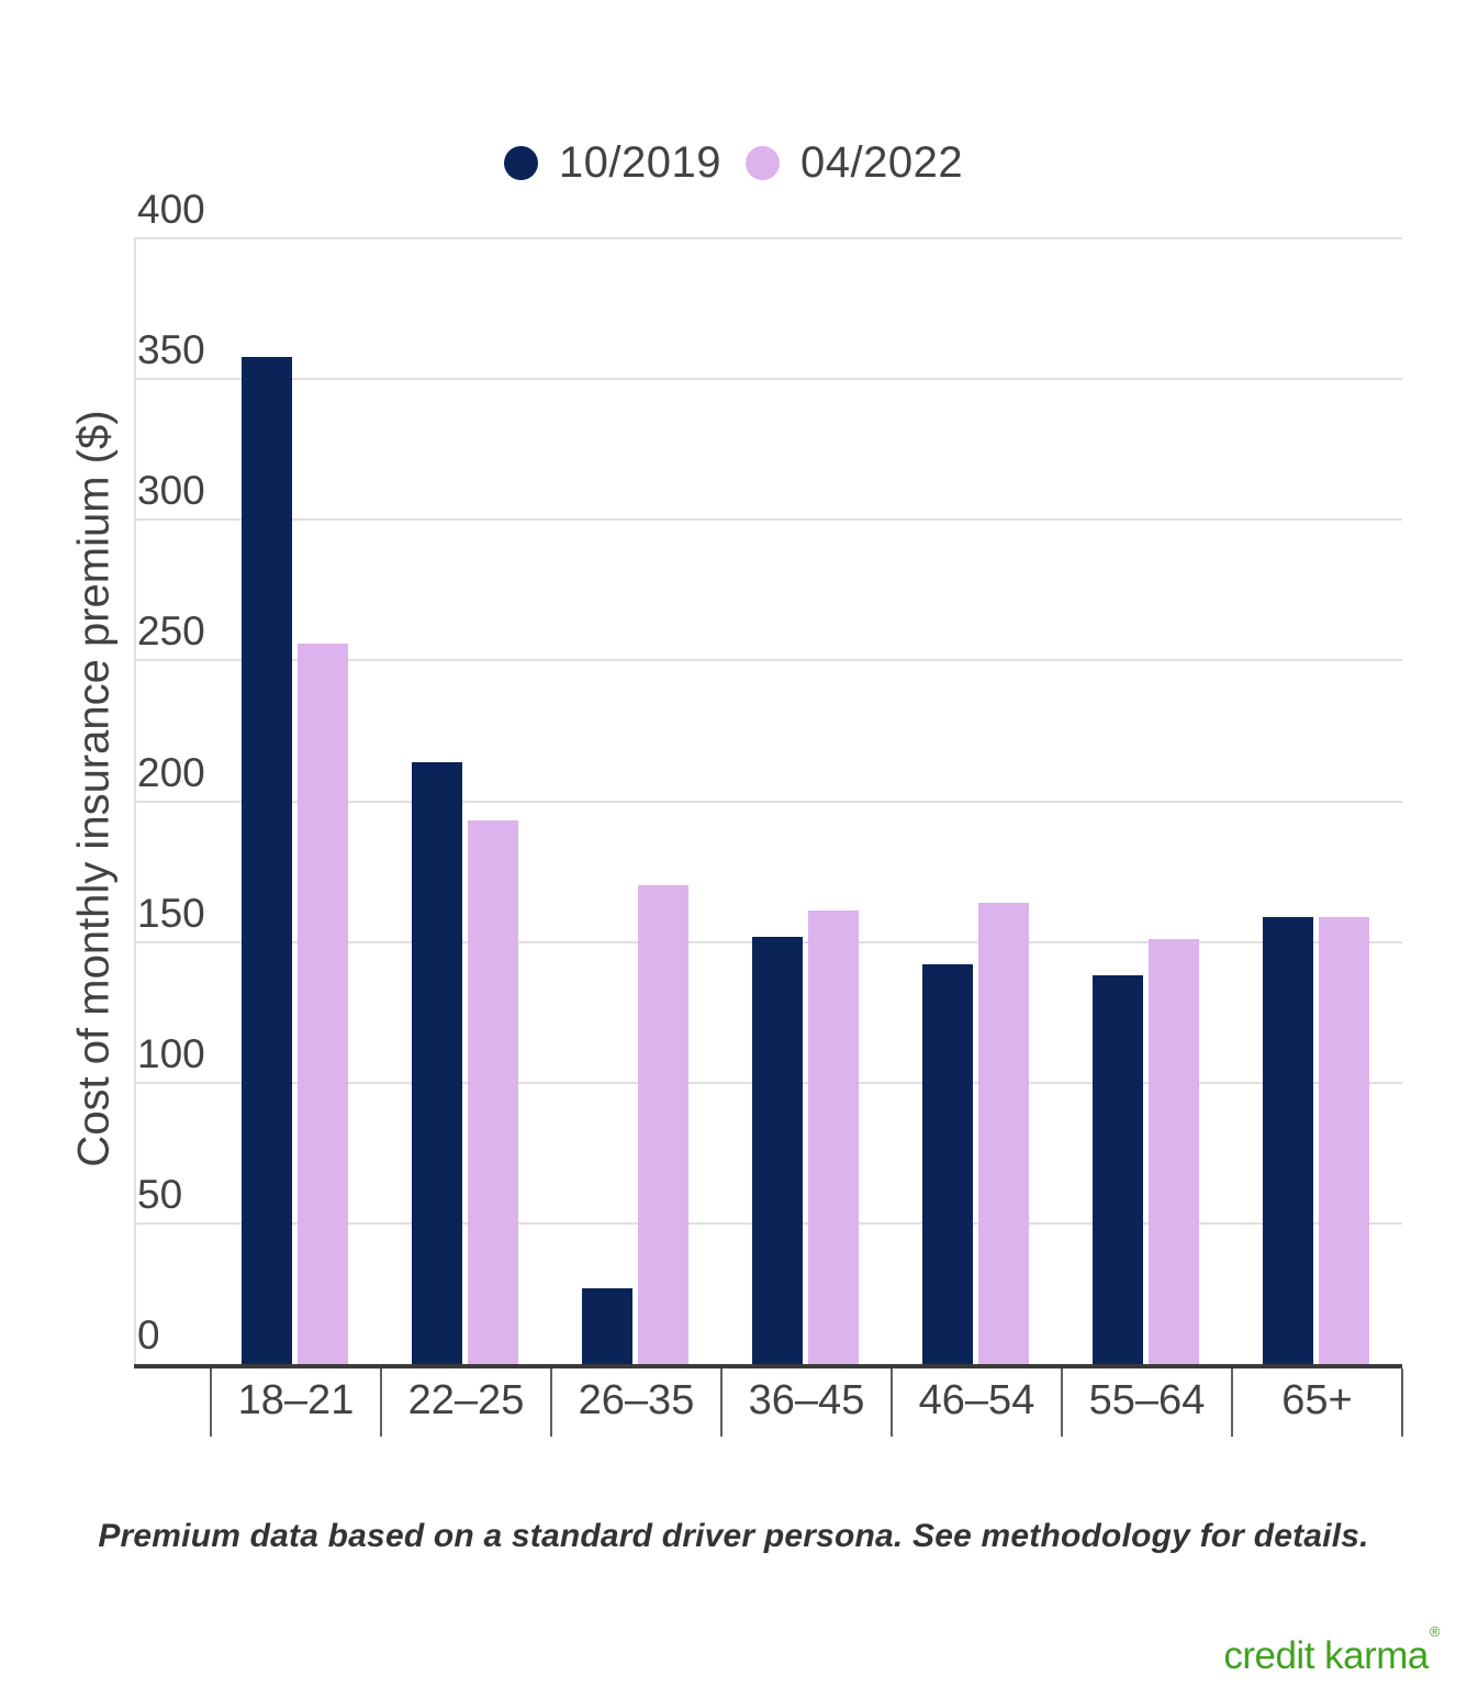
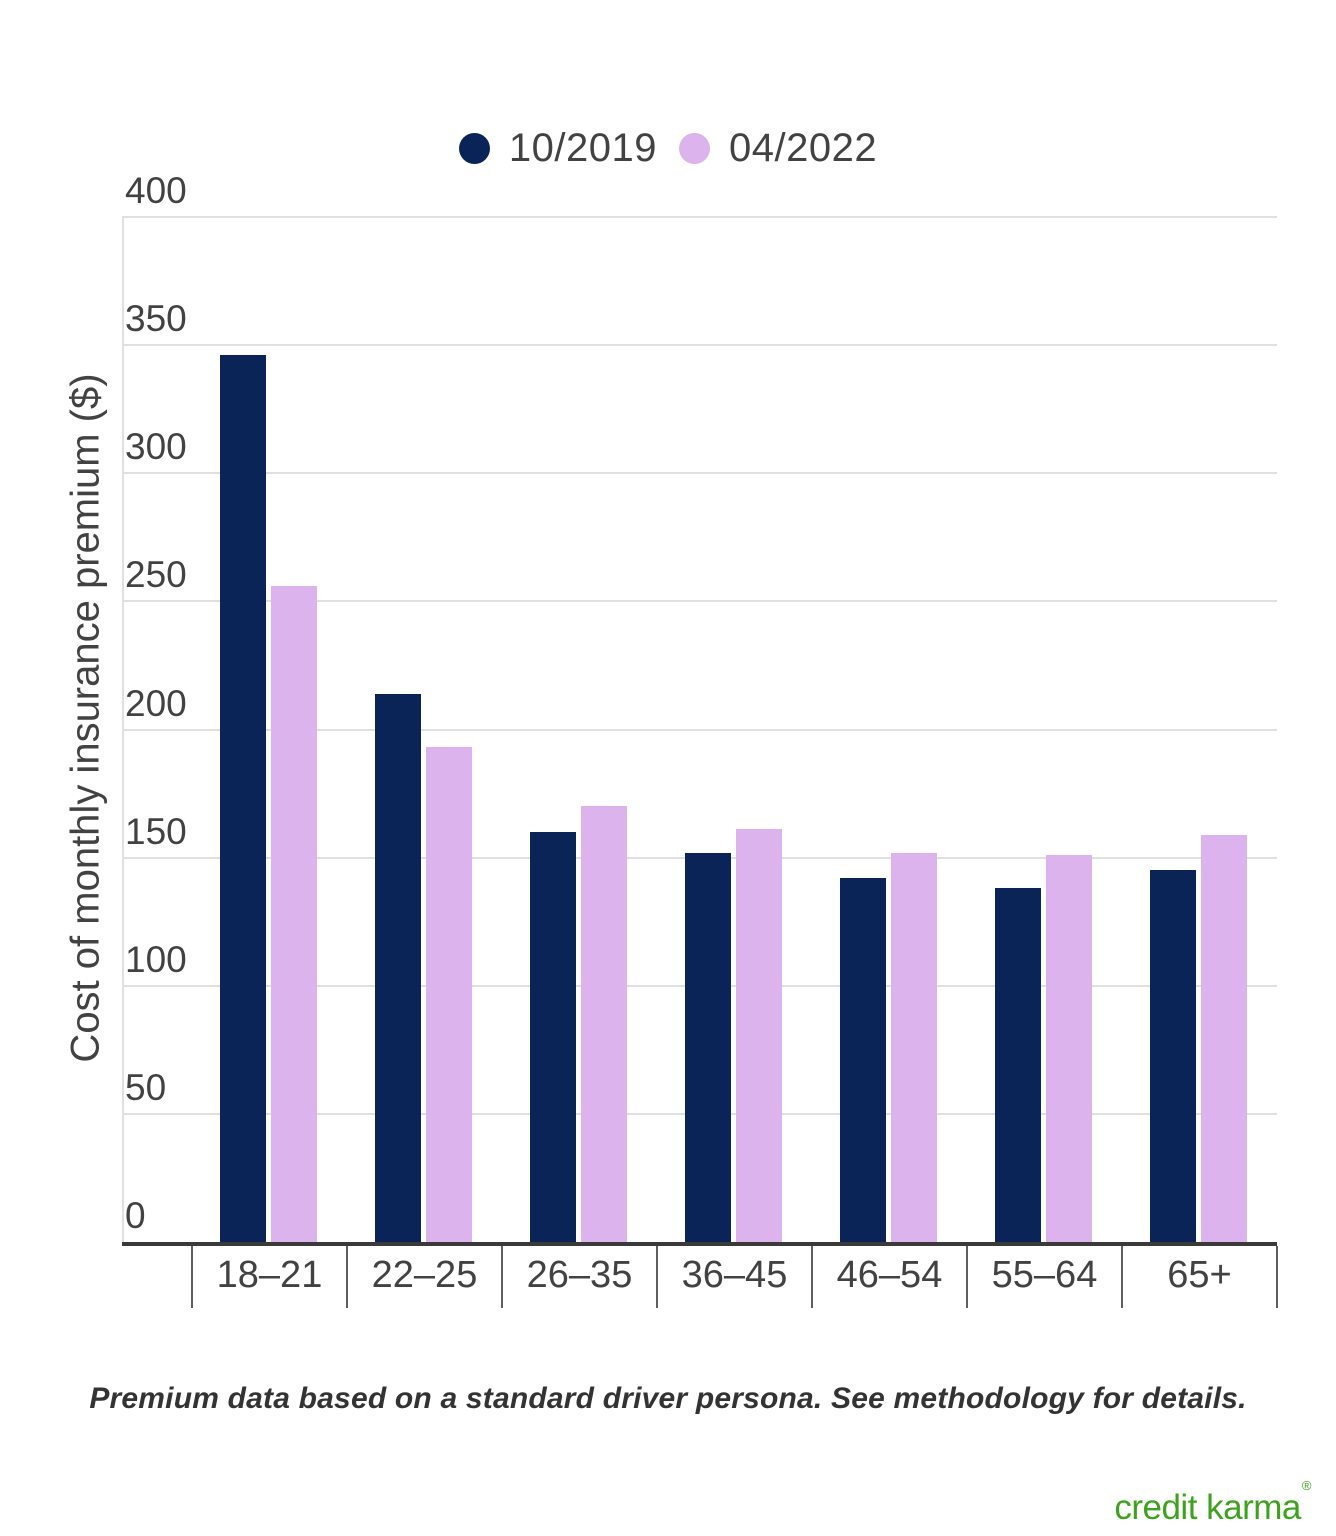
10/2019/18–21: 358 -> 346
10/2019/26–35: 27 -> 160
04/2022/46–54: 164 -> 152
10/2019/65+: 159 -> 145
